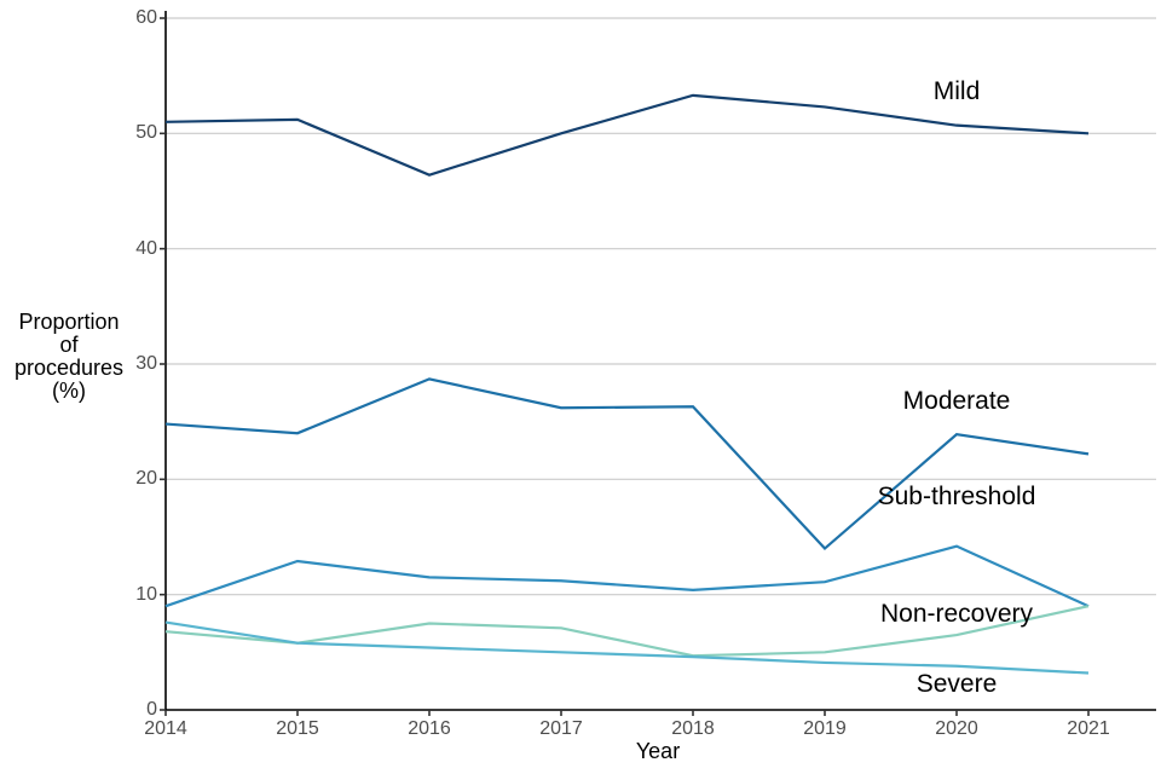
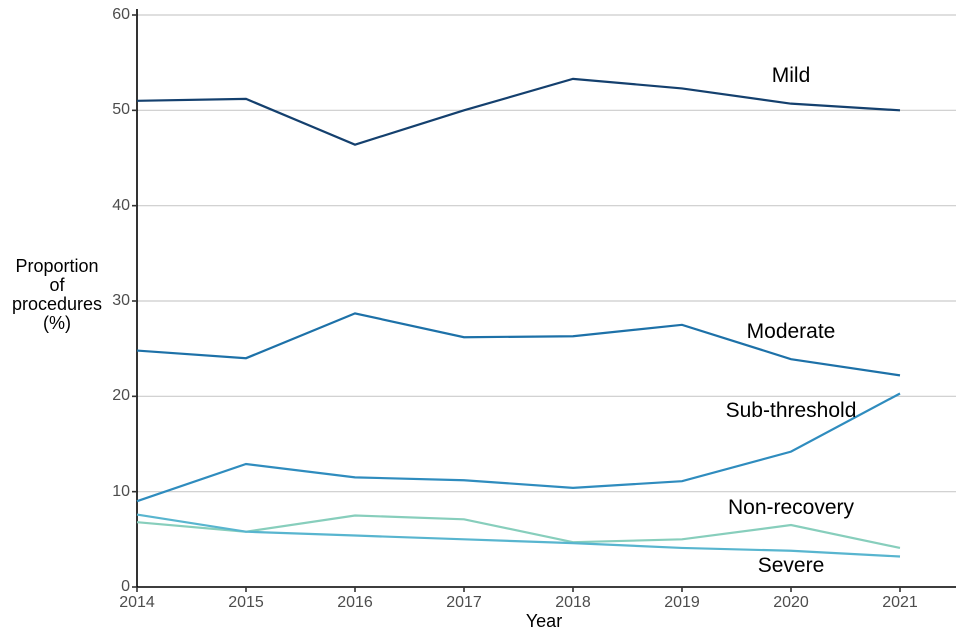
Moderate/2019: 14 -> 28
Sub-threshold/2021: 9 -> 20
Non-recovery/2021: 9 -> 4
